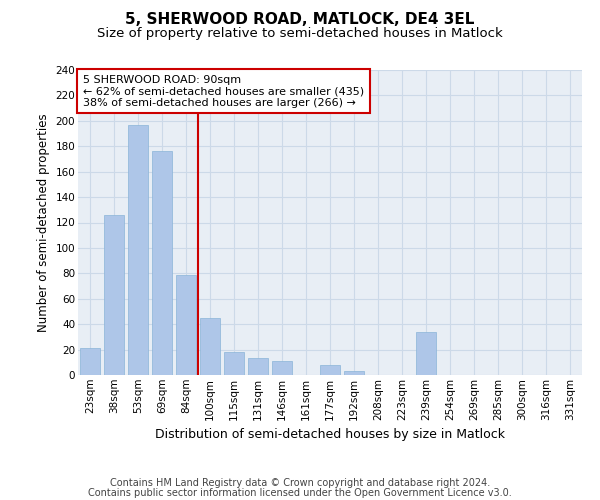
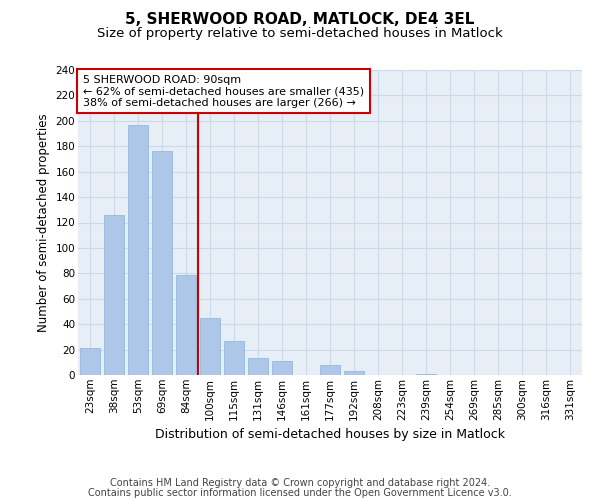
115sqm: 18 -> 27
239sqm: 34 -> 1
